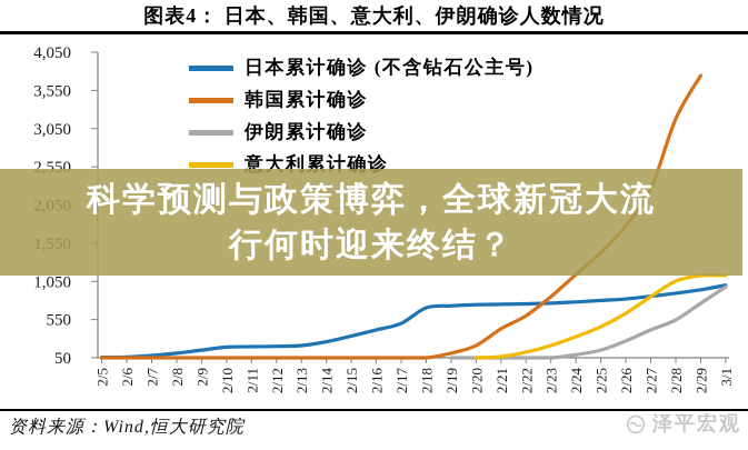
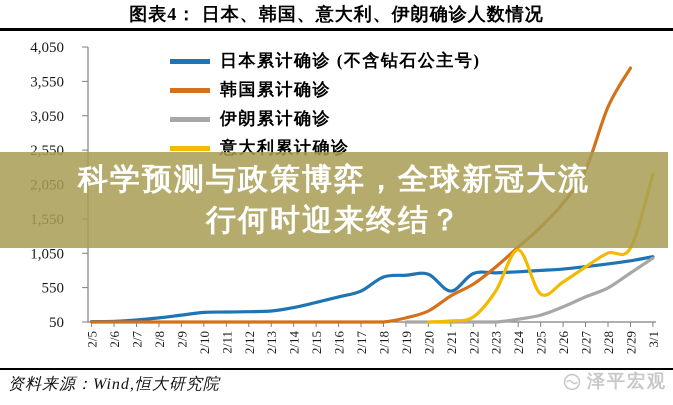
日本累计确诊 (不含钻石公主号)/2/21: 800 -> 500
意大利累计确诊/2/23: 200 -> 500
意大利累计确诊/2/24: 300 -> 1100
意大利累计确诊/3/1: 1100 -> 2200
